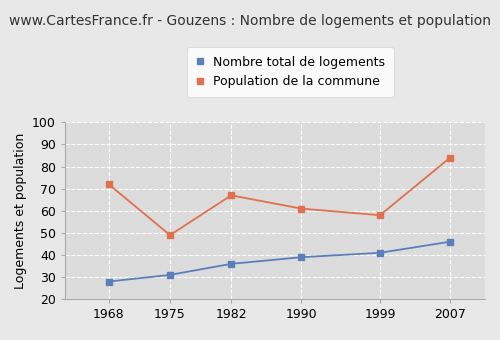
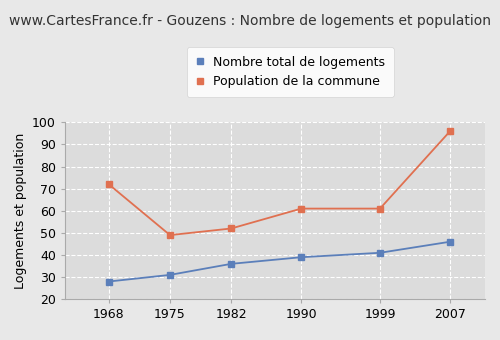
Population de la commune/1982: 67 -> 52
Population de la commune/1999: 58 -> 61
Population de la commune/2007: 84 -> 96
